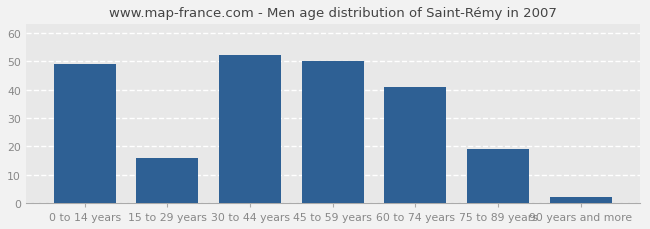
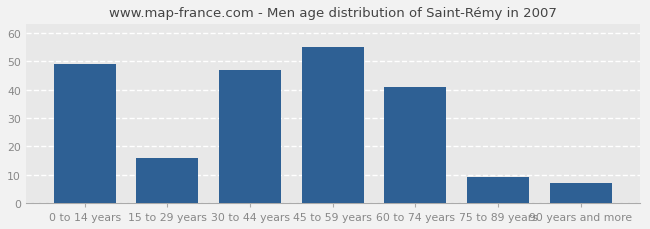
30 to 44 years: 52 -> 47
45 to 59 years: 50 -> 55
75 to 89 years: 19 -> 9
90 years and more: 2 -> 7
